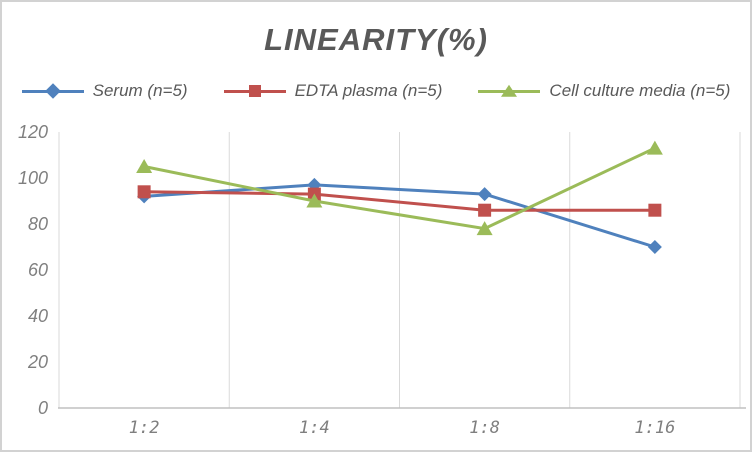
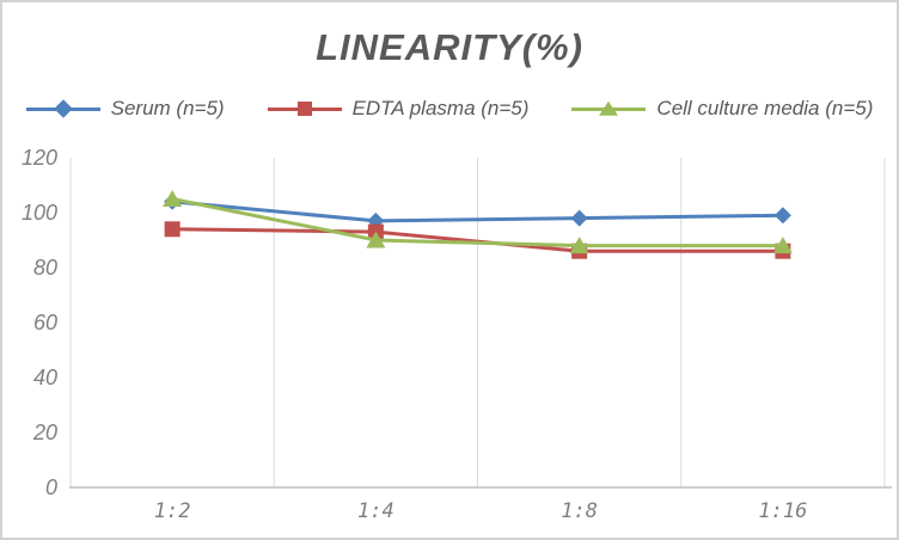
Serum (n=5)/1:2: 92 -> 104
Serum (n=5)/1:8: 93 -> 98
Cell culture media (n=5)/1:8: 78 -> 88
Serum (n=5)/1:16: 70 -> 99
Cell culture media (n=5)/1:16: 113 -> 88
